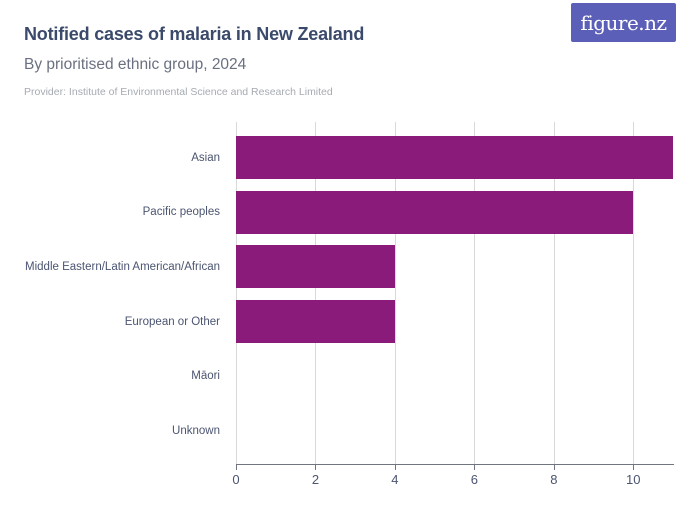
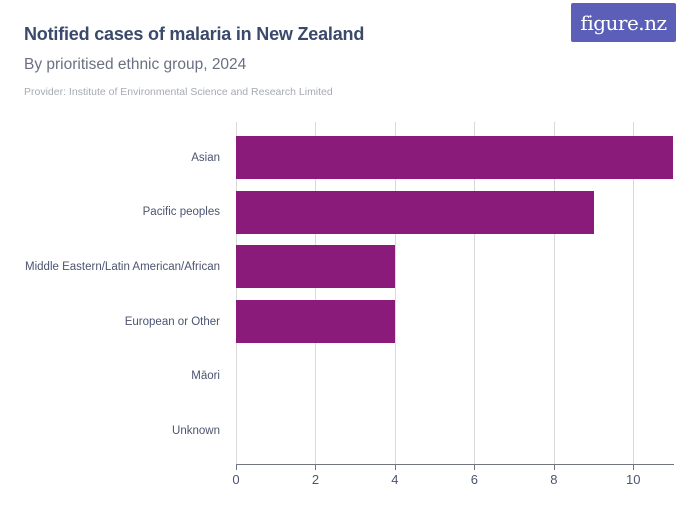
Pacific peoples: 10 -> 9
